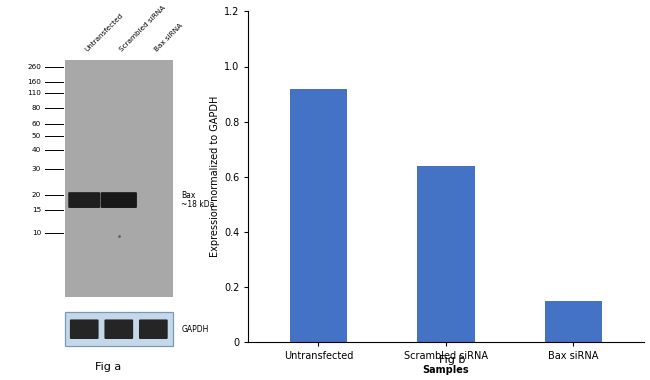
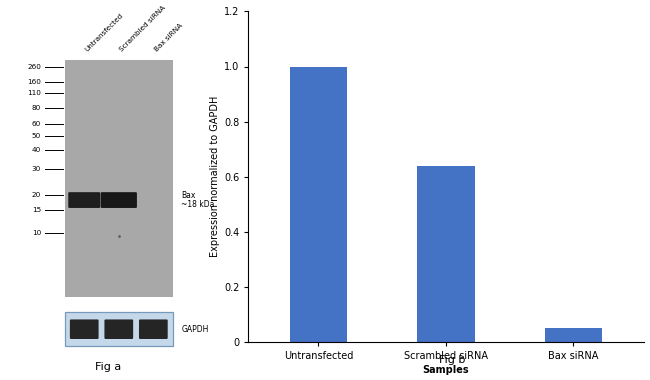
Untransfected: 0.92 -> 1.00
Bax siRNA: 0.15 -> 0.05
